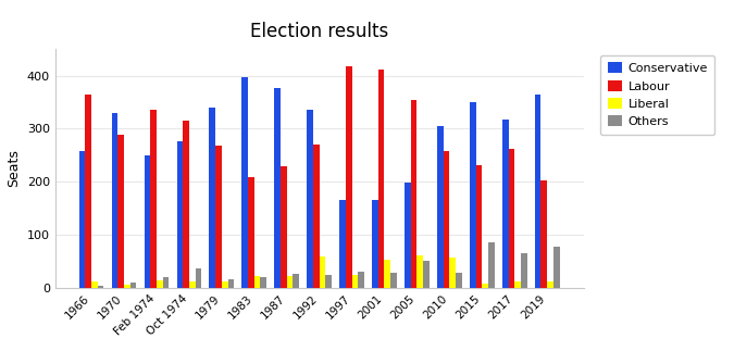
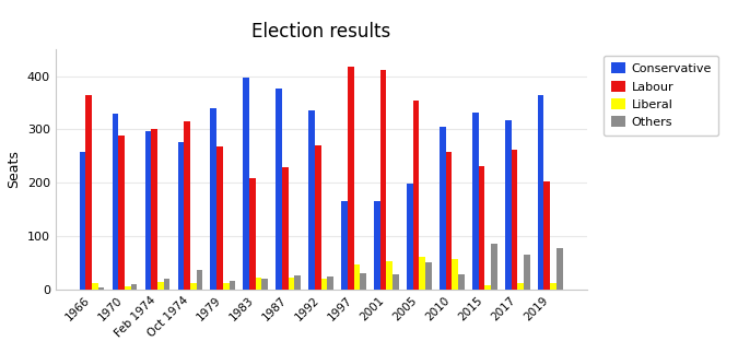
Conservative/Feb 1974: 250 -> 297
Labour/Feb 1974: 335 -> 301
Liberal/1992: 60 -> 20
Liberal/1997: 25 -> 46
Conservative/2015: 350 -> 331
